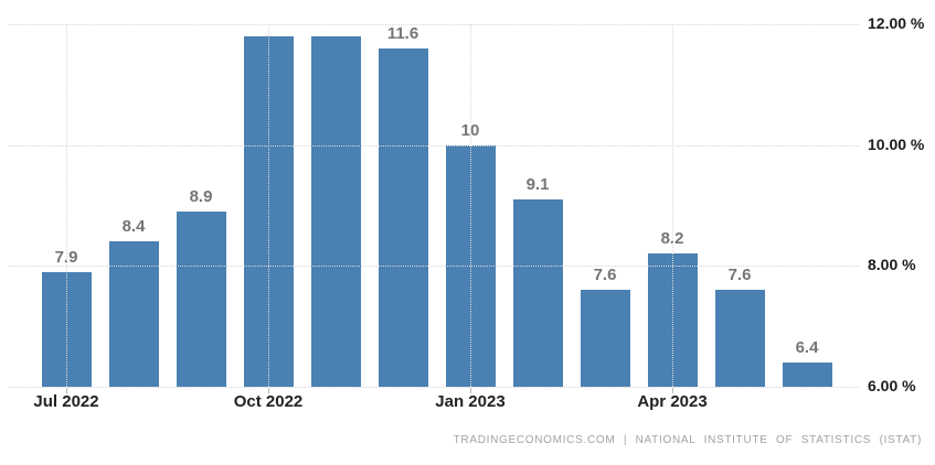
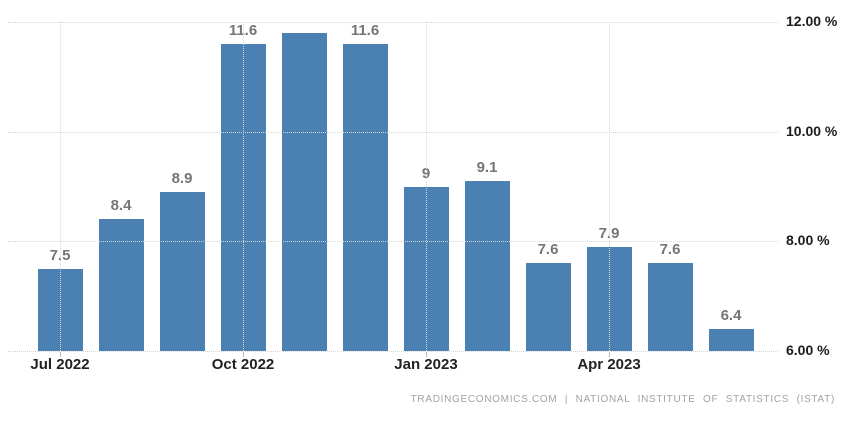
Jul 2022: 7.9 -> 7.5
Oct 2022: 11.8 -> 11.6
Jan 2023: 10 -> 9
Apr 2023: 8.2 -> 7.9
